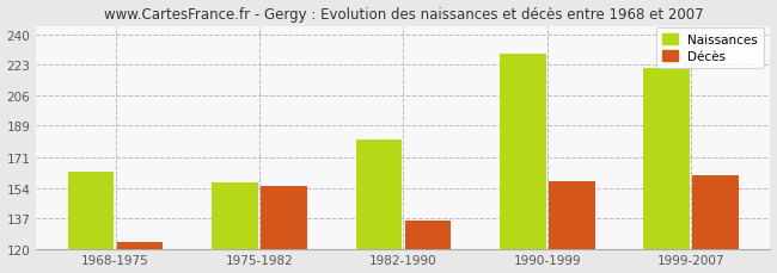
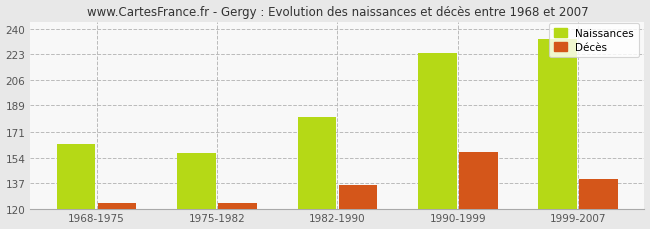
Décès/1975-1982: 155 -> 124
Naissances/1990-1999: 229 -> 224
Naissances/1999-2007: 221 -> 233
Décès/1999-2007: 161 -> 140
